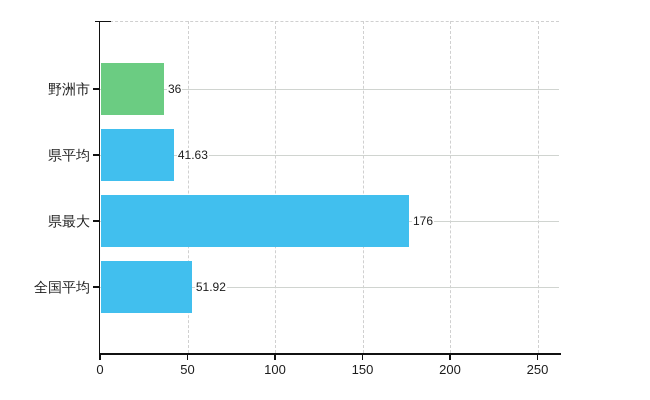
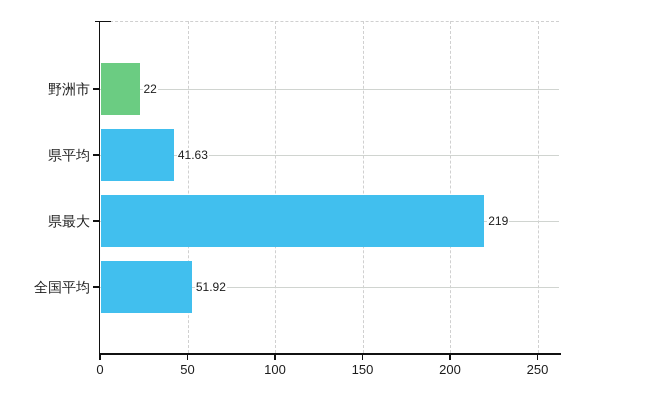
野洲市: 36 -> 22
県最大: 176 -> 219
